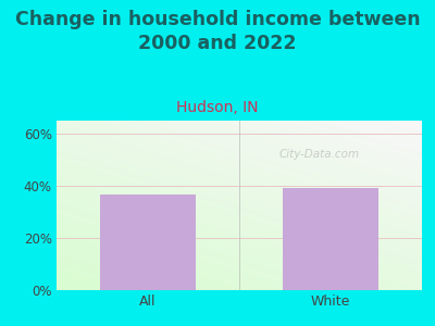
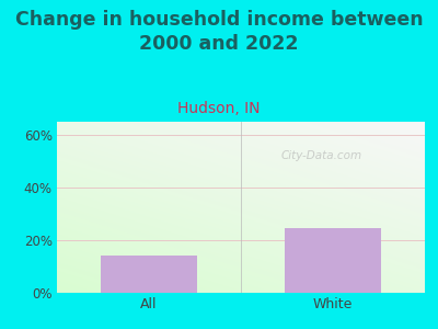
All: 36.5% -> 14.0%
White: 39.0% -> 24.5%
